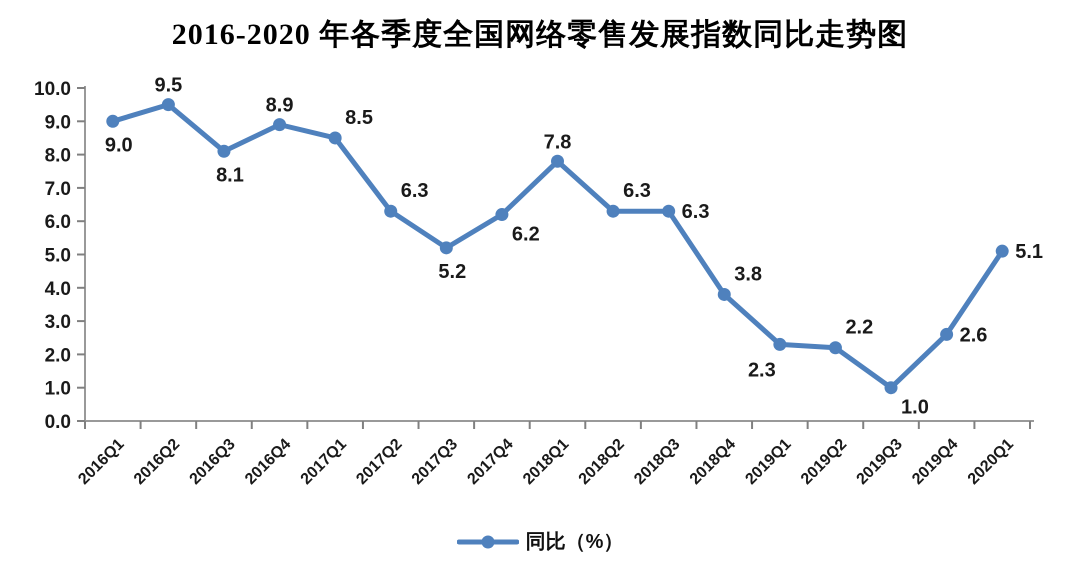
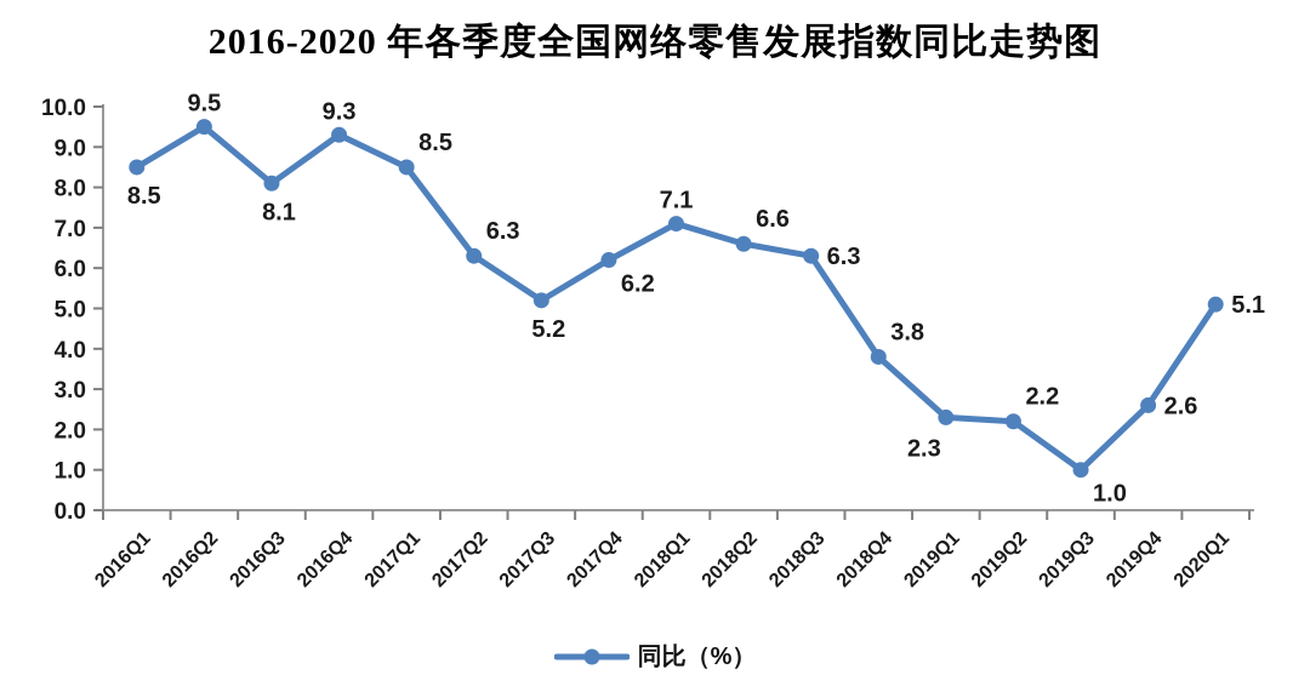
2016Q1: 9.0 -> 8.5
2016Q4: 8.9 -> 9.3
2018Q1: 7.8 -> 7.1
2018Q2: 6.3 -> 6.6
